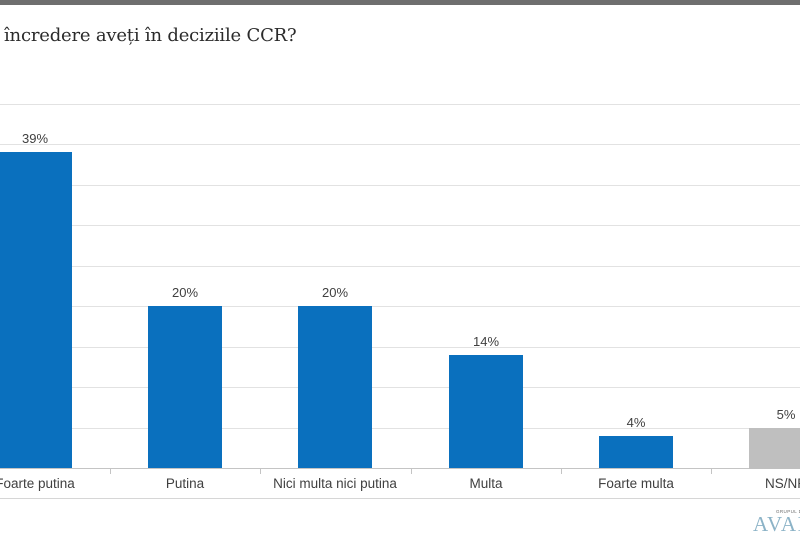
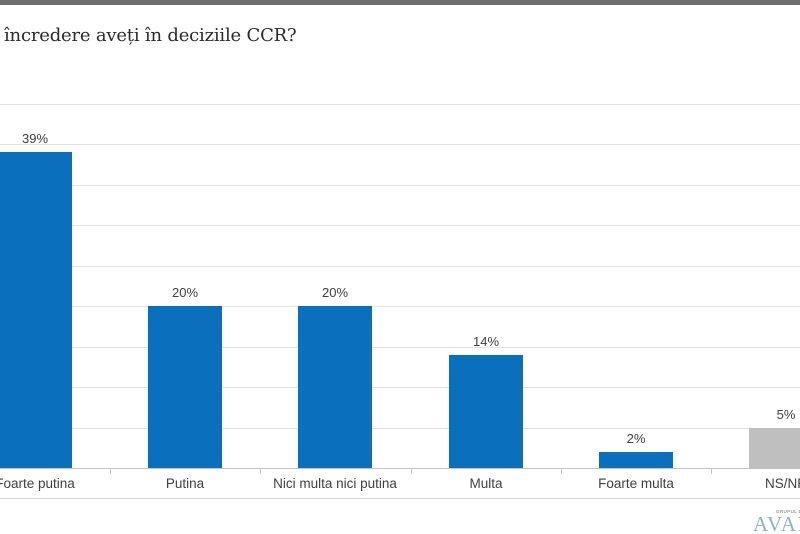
Foarte multa: 4% -> 2%
